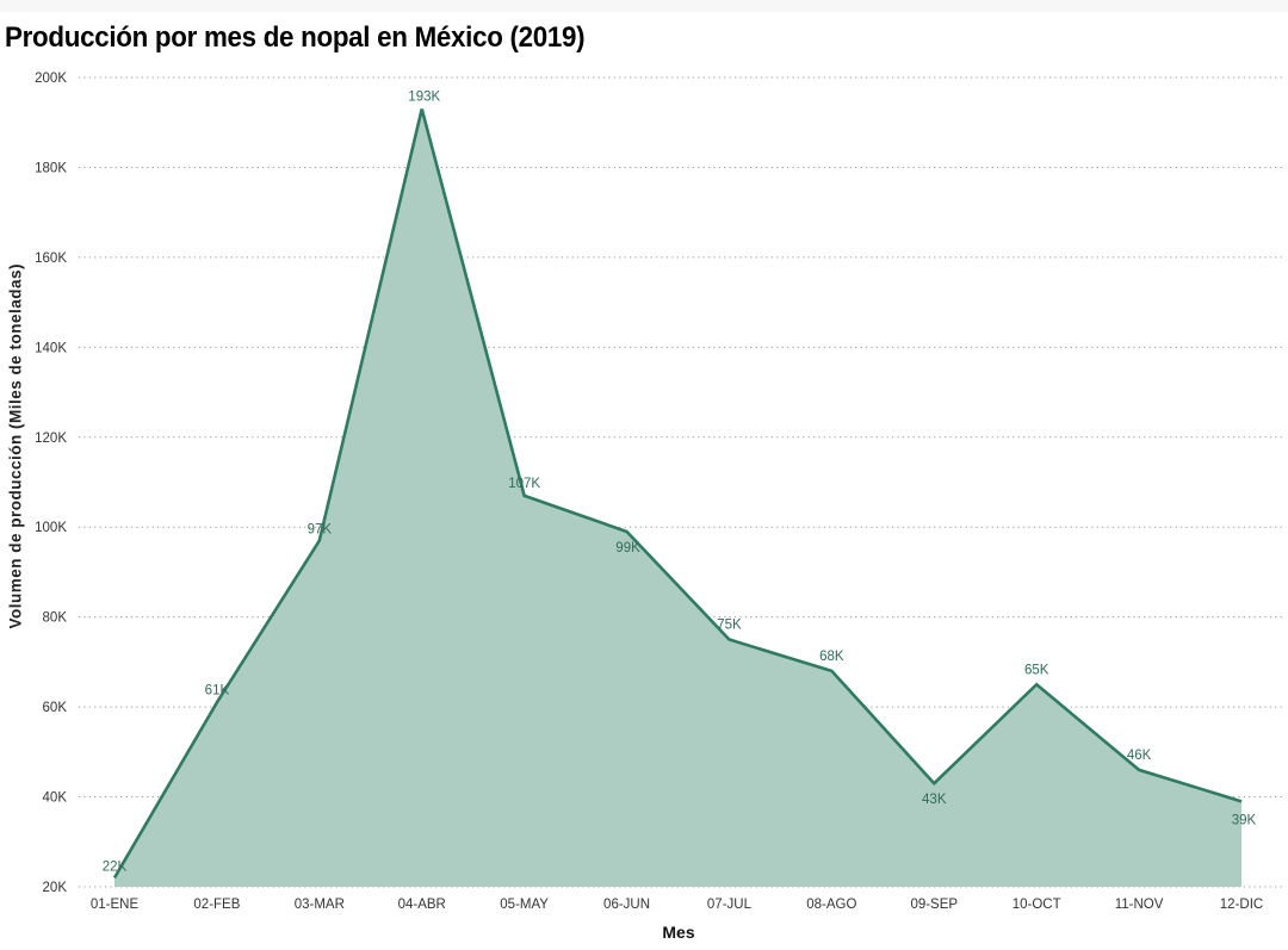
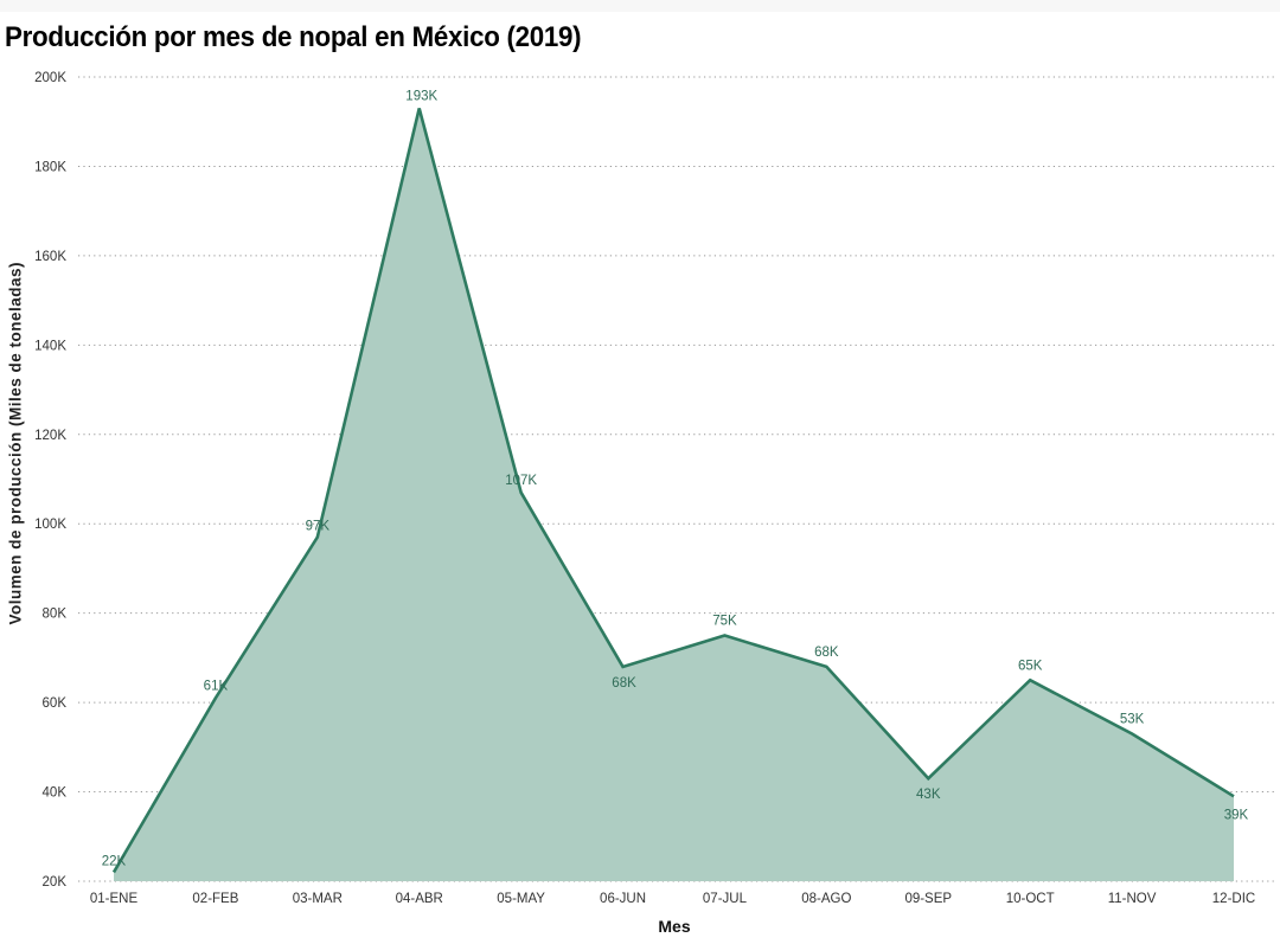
06-JUN: 99K -> 68K
11-NOV: 46K -> 53K
